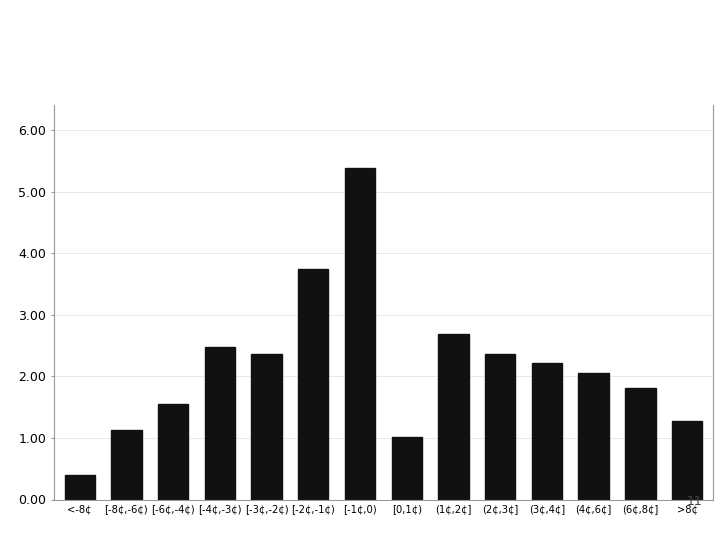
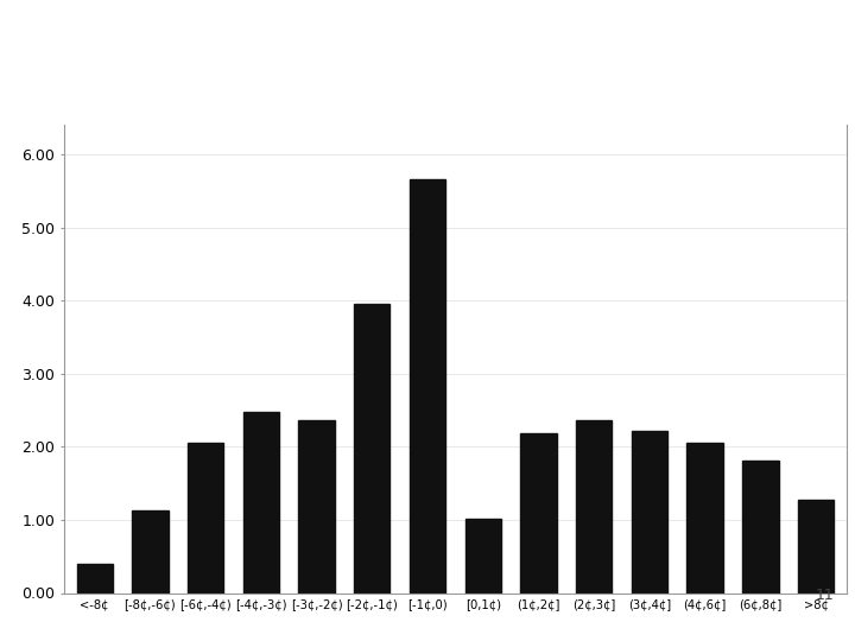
[-6¢,-4¢): 1.55 -> 2.06
[-2¢,-1¢): 3.75 -> 3.96
[-1¢,0): 5.38 -> 5.66
(1¢,2¢]: 2.68 -> 2.18
